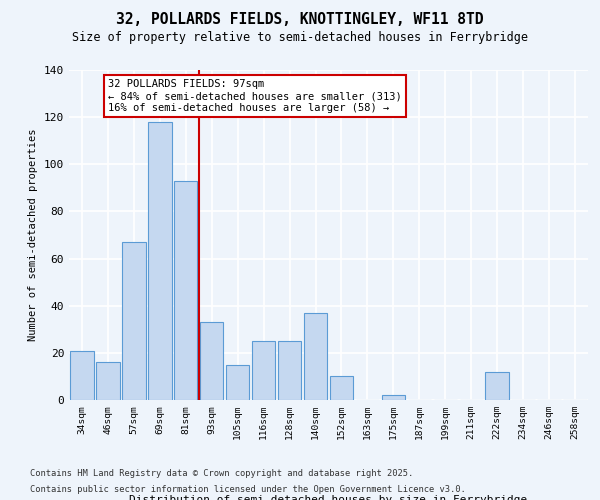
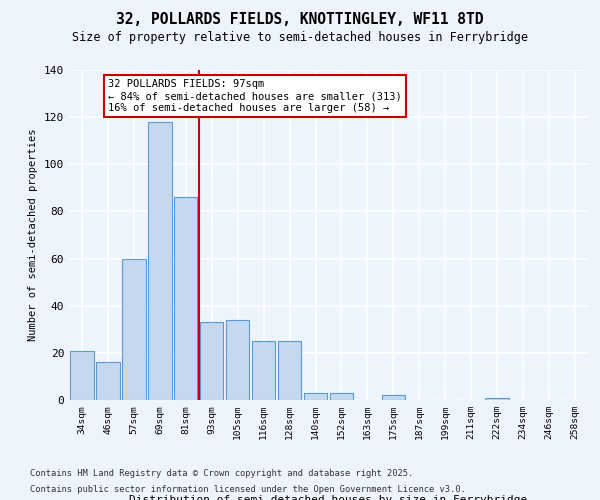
57sqm: 67 -> 60
81sqm: 93 -> 86
105sqm: 15 -> 34
140sqm: 37 -> 3
152sqm: 10 -> 3
222sqm: 12 -> 1
